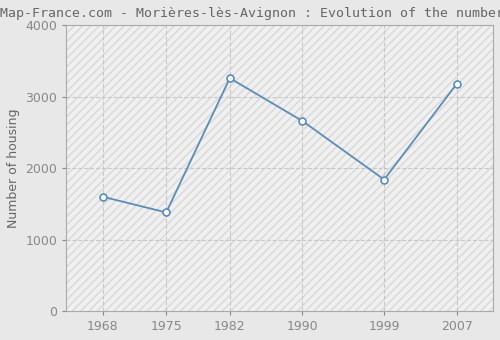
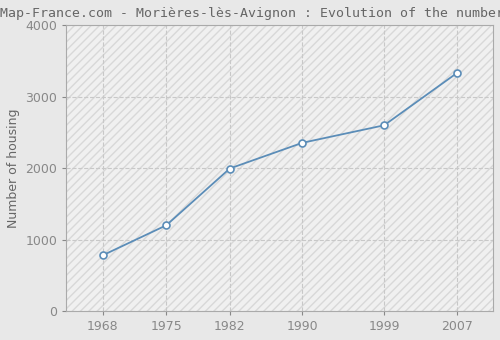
1968: 1600 -> 780
1975: 1380 -> 1200
1982: 3260 -> 2000
1990: 2660 -> 2360
1999: 1840 -> 2600
2007: 3180 -> 3330
